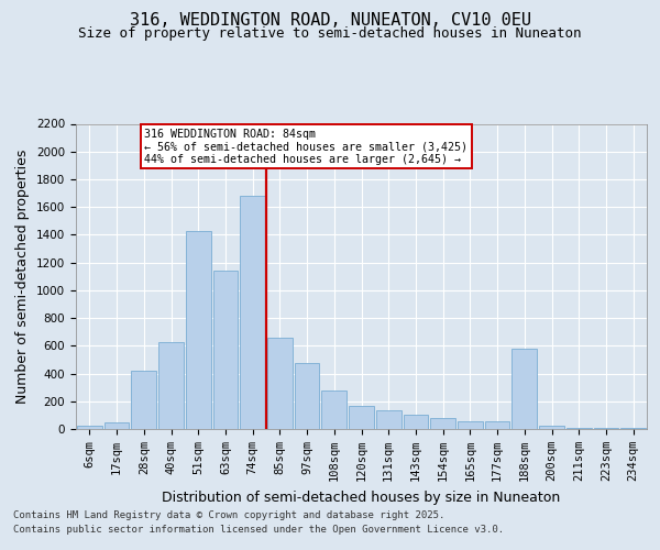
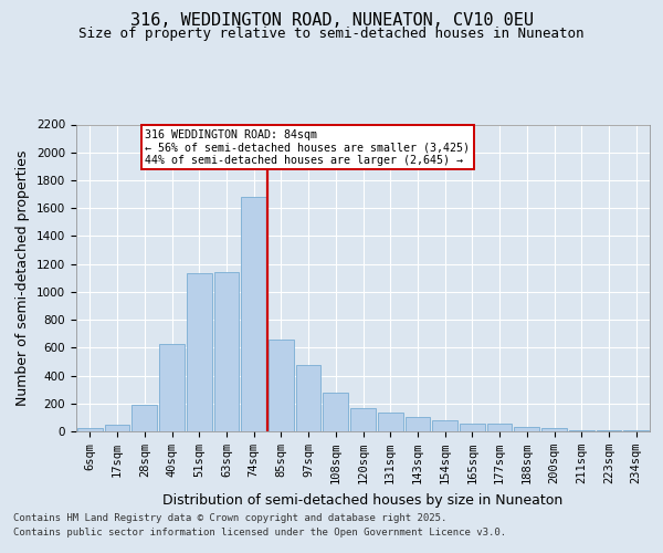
28sqm: 420 -> 190
51sqm: 1430 -> 1130
188sqm: 580 -> 30
